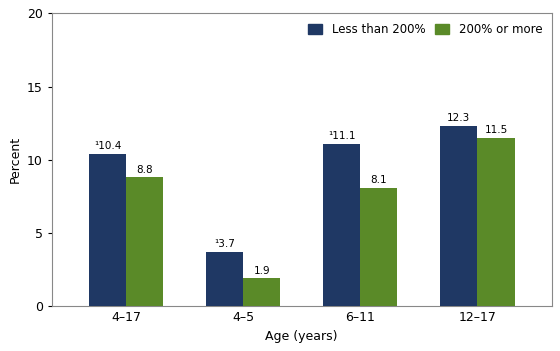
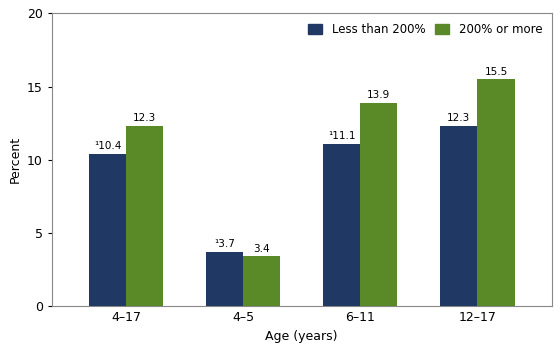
200% or more/4–17: 8.8 -> 12.3
200% or more/4–5: 1.9 -> 3.4
200% or more/6–11: 8.1 -> 13.9
200% or more/12–17: 11.5 -> 15.5
